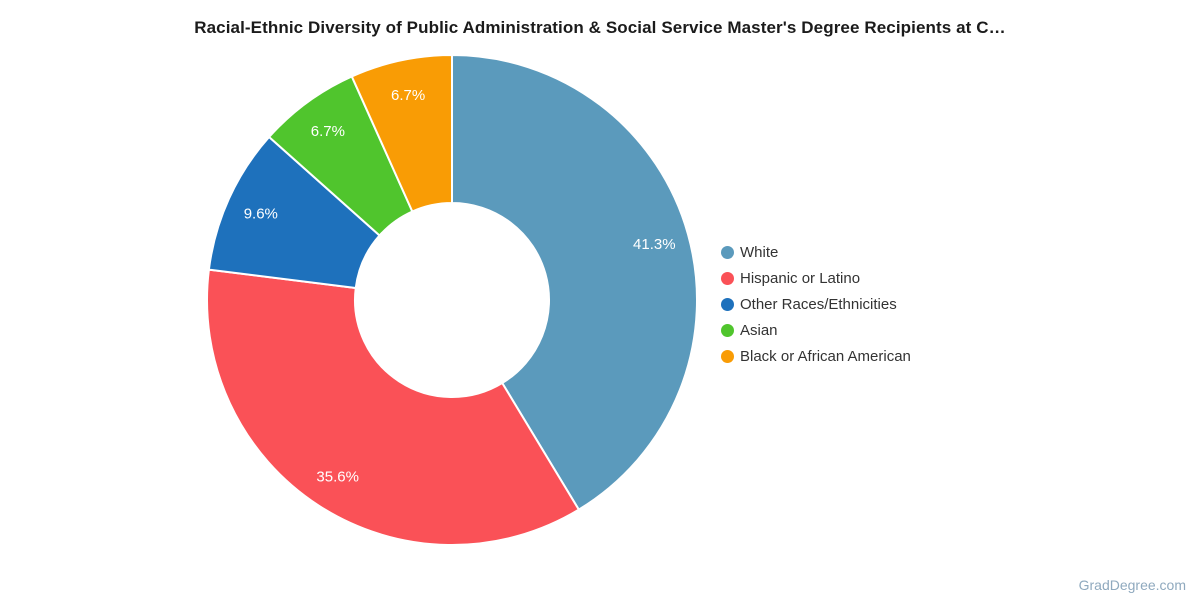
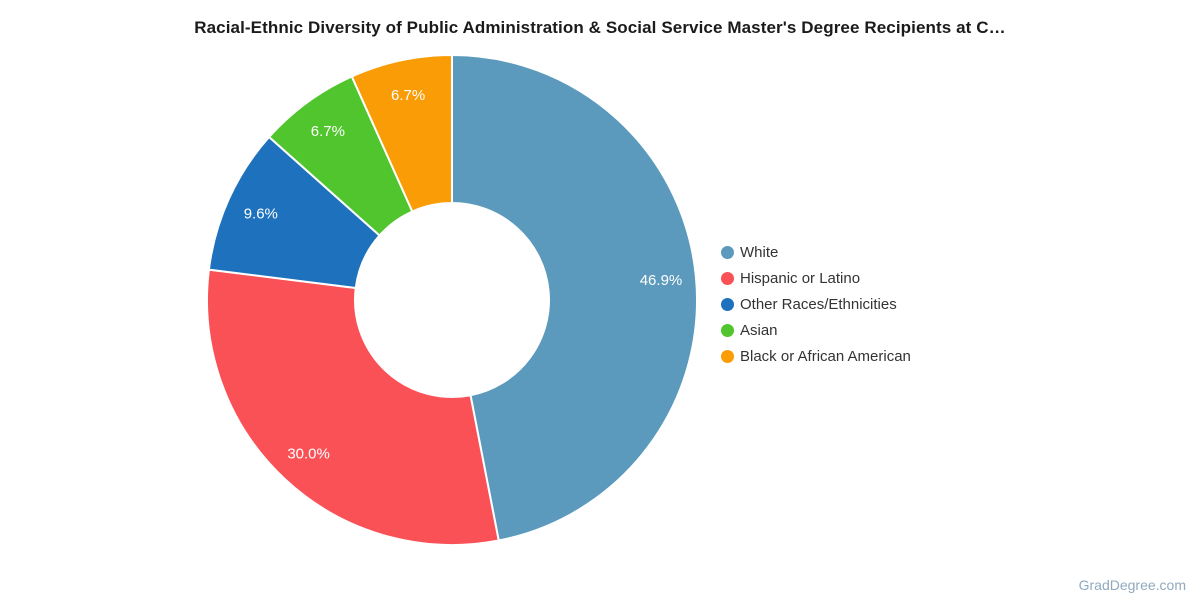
White: 41.3% -> 46.9%
Hispanic or Latino: 35.6% -> 30.0%
